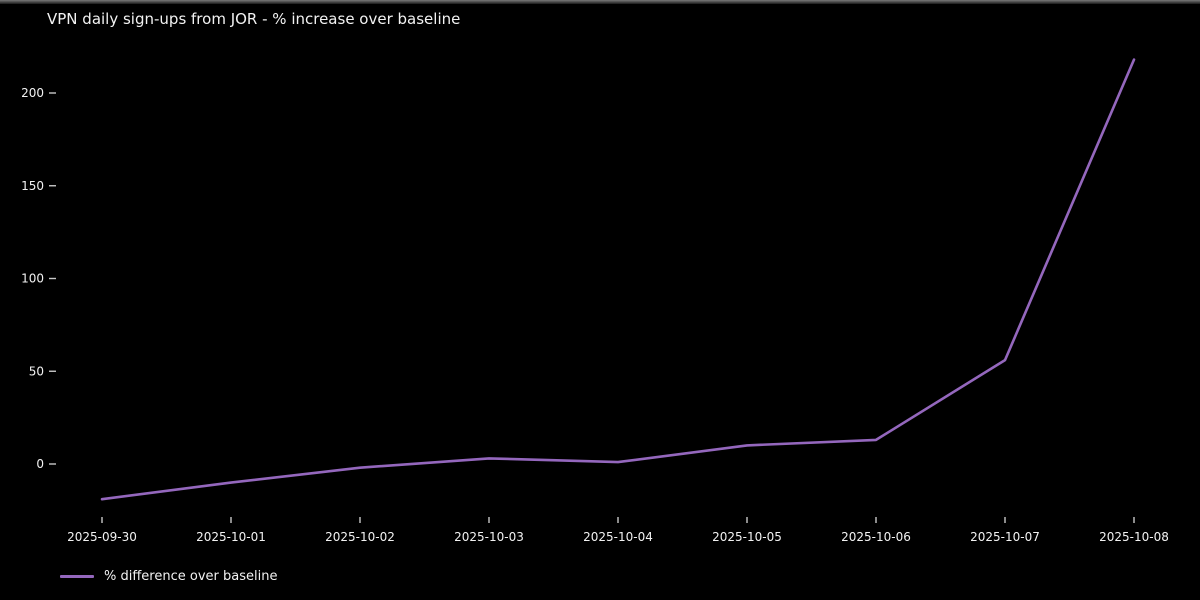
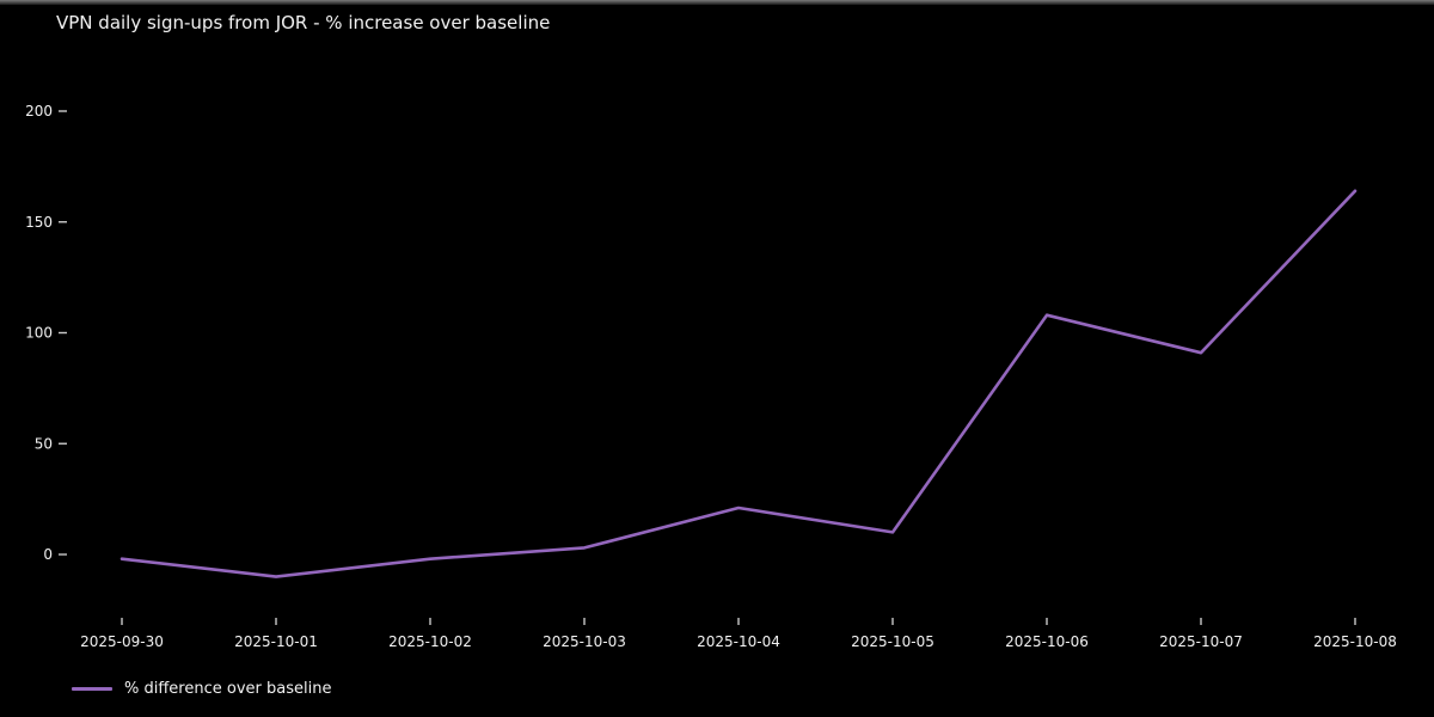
2025-09-30: -19 -> -2
2025-10-04: 1 -> 21
2025-10-06: 13 -> 108
2025-10-07: 56 -> 91
2025-10-08: 218 -> 164
